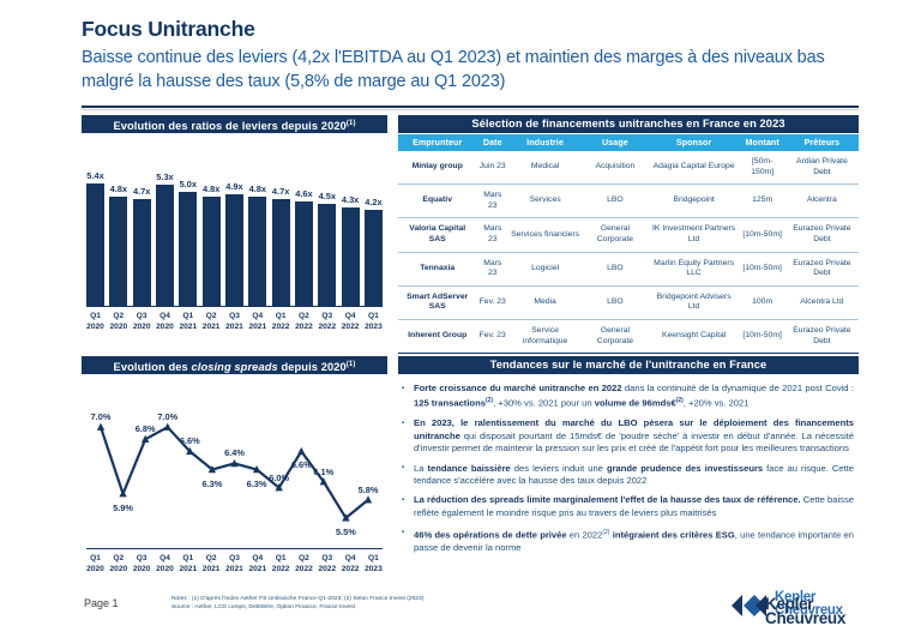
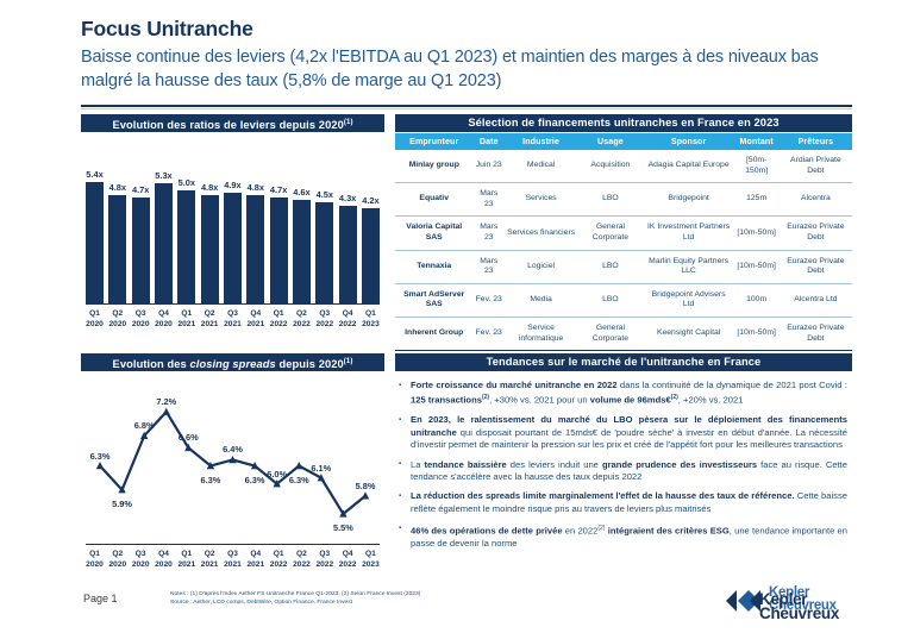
Evolution des closing spreads depuis 2020/Q1 2020: 7.0% -> 6.3%
Evolution des closing spreads depuis 2020/Q4 2020: 7.0% -> 7.2%
Evolution des closing spreads depuis 2020/Q2 2022: 6.6% -> 6.3%
